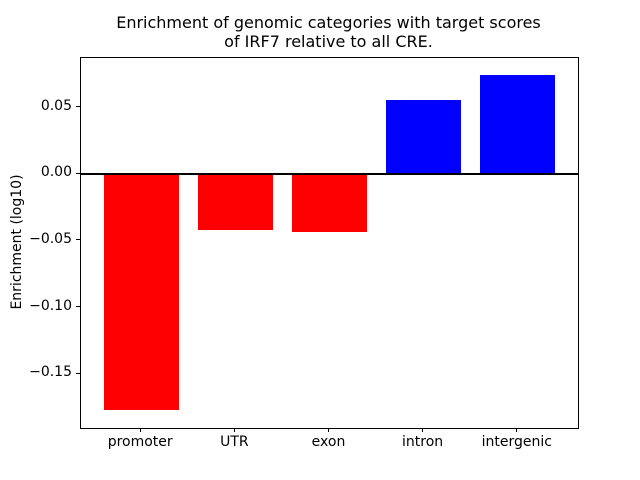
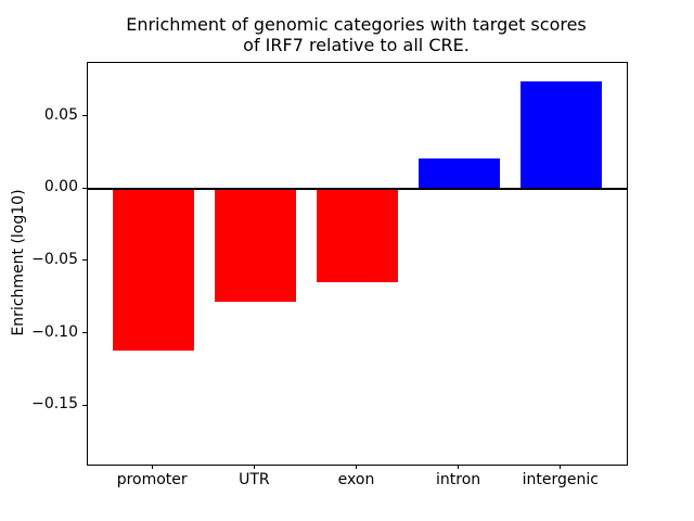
promoter: -0.177 -> -0.112
UTR: -0.042 -> -0.078
exon: -0.044 -> -0.065
intron: 0.055 -> 0.021
